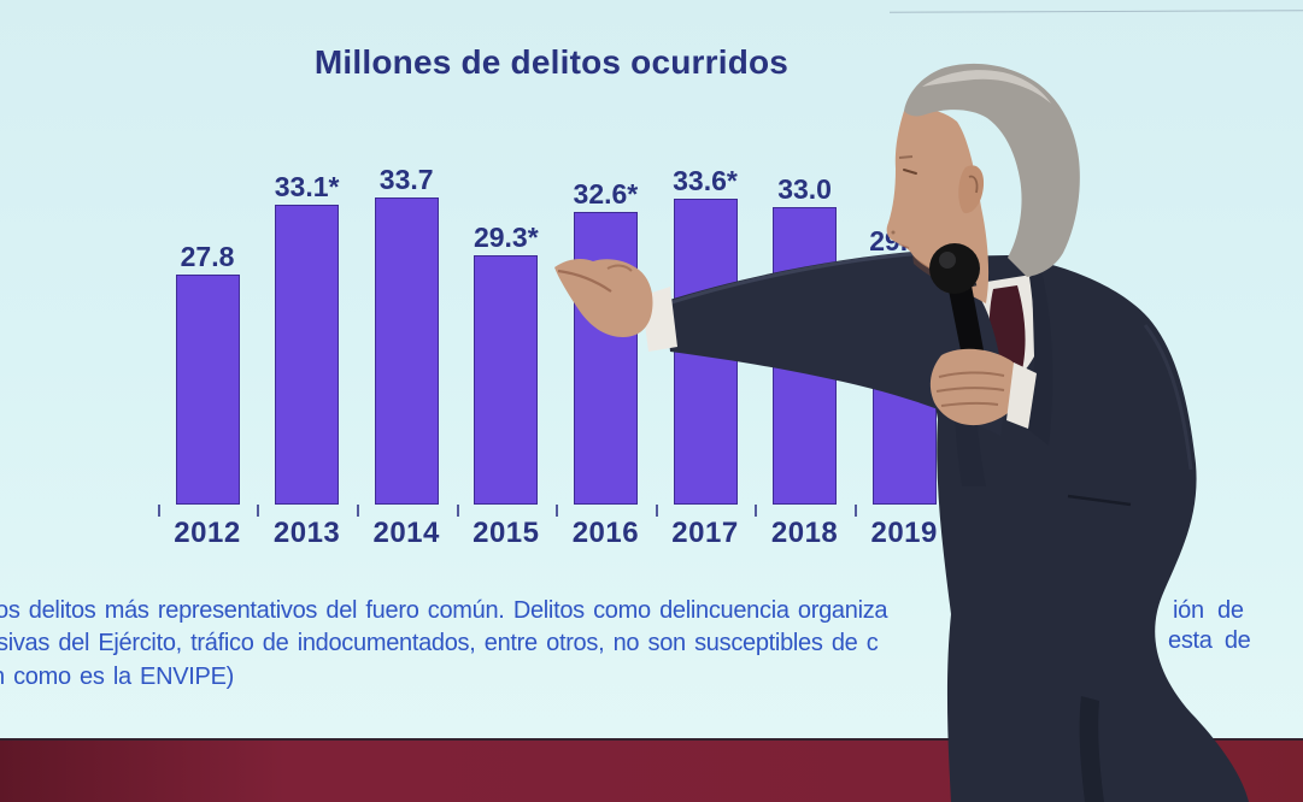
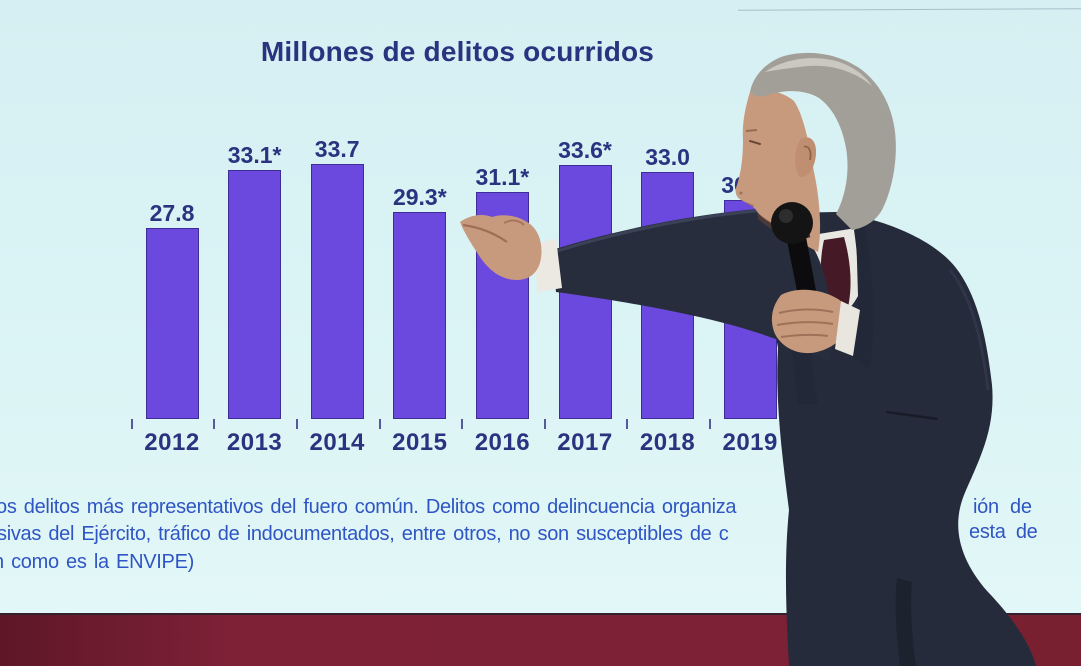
2016: 32.6 -> 31.1
2019: 29 -> 30
